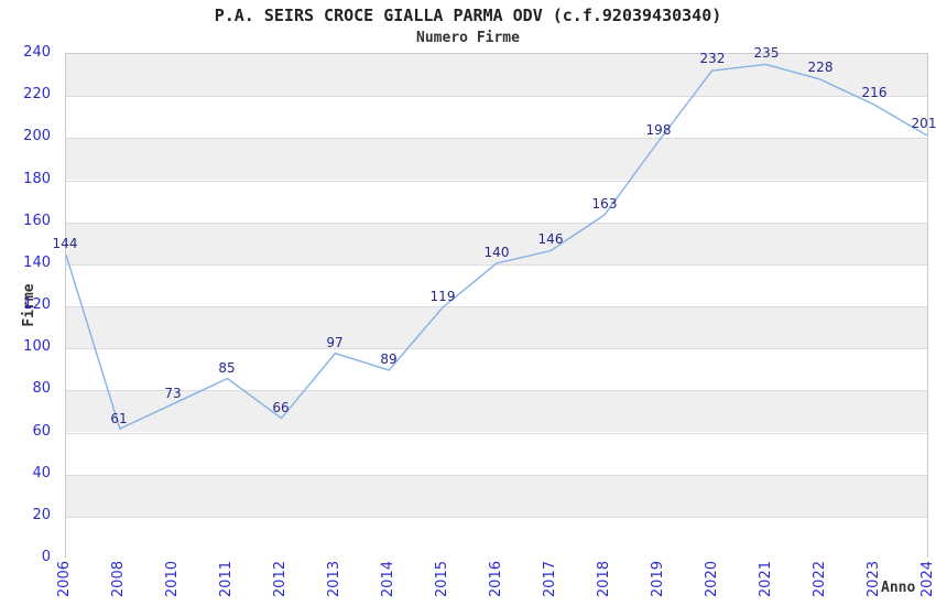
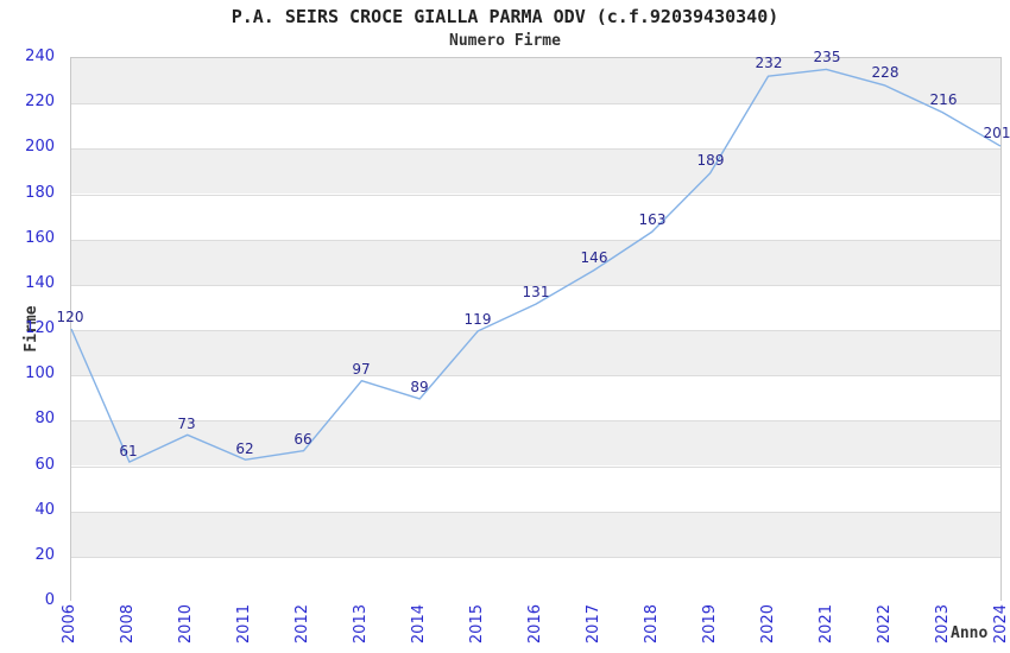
2006: 144 -> 120
2011: 85 -> 62
2016: 140 -> 131
2019: 198 -> 189
